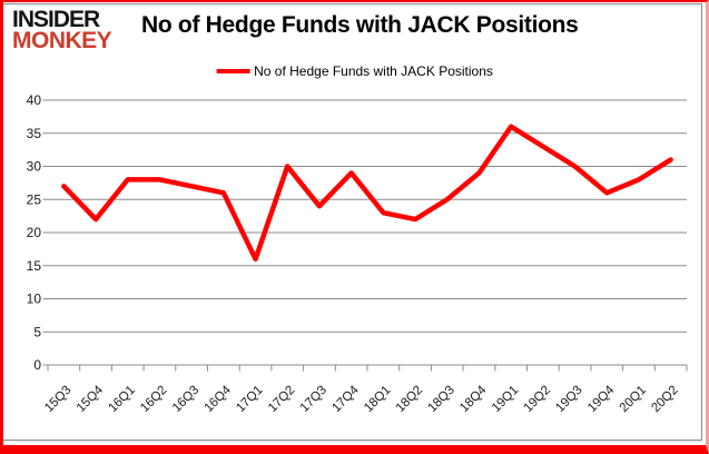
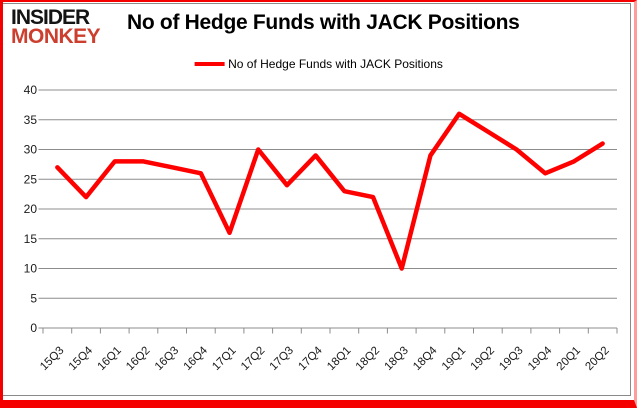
18Q3: 25 -> 10
